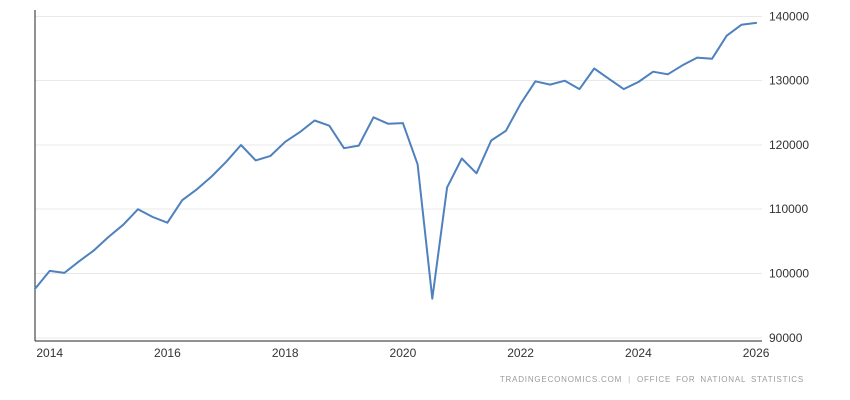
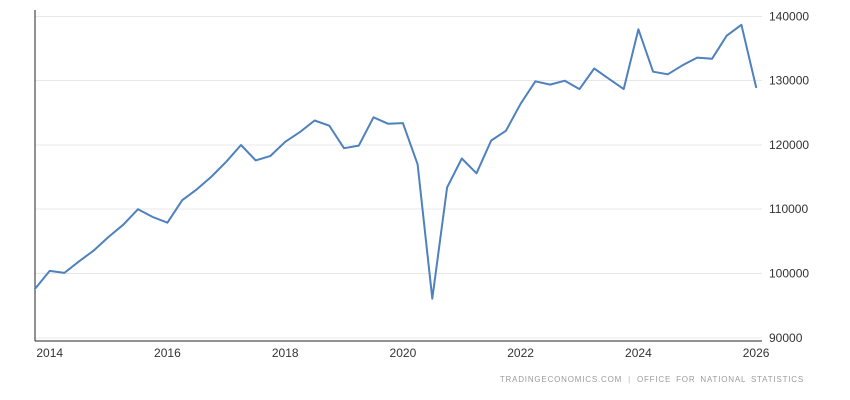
2024: 130000 -> 138000
2026: 139000 -> 129000
